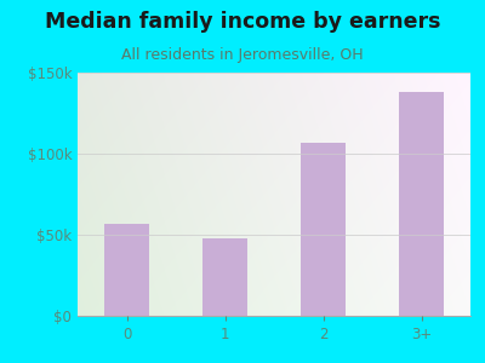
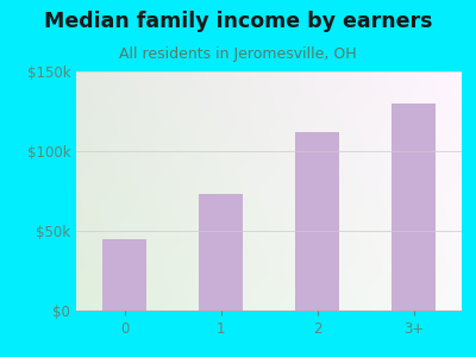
0: $57k -> $45k
1: $48k -> $73k
2: $107k -> $112k
3+: $138k -> $130k
